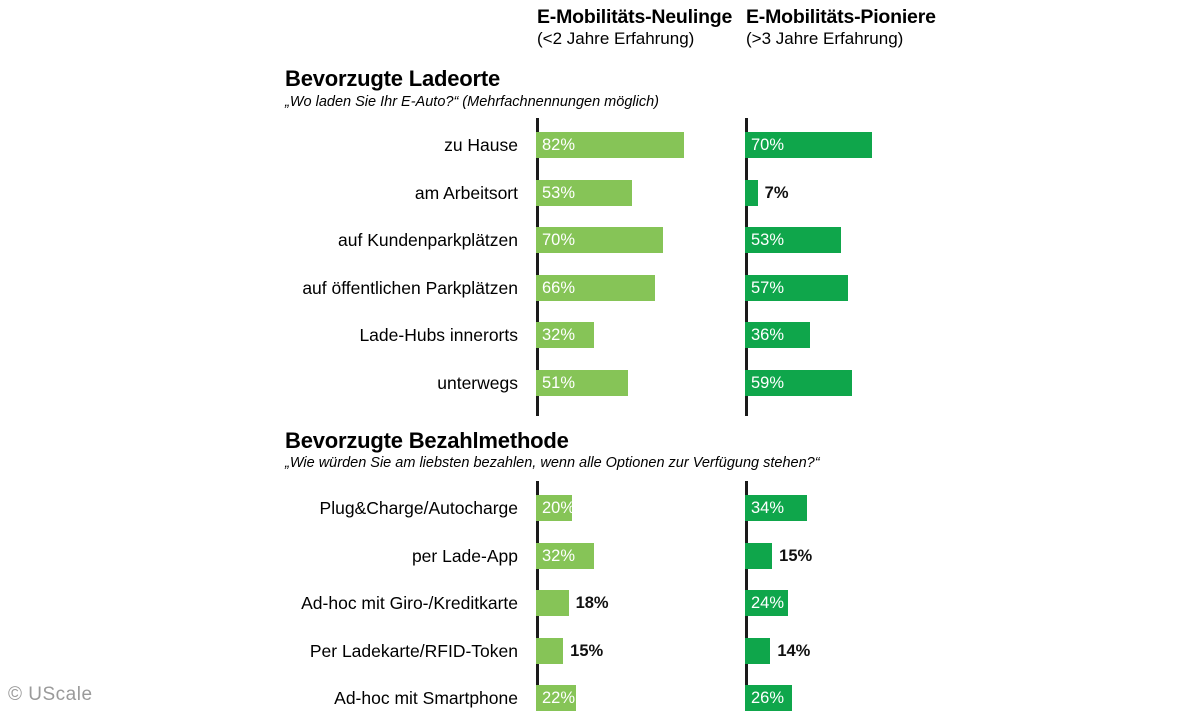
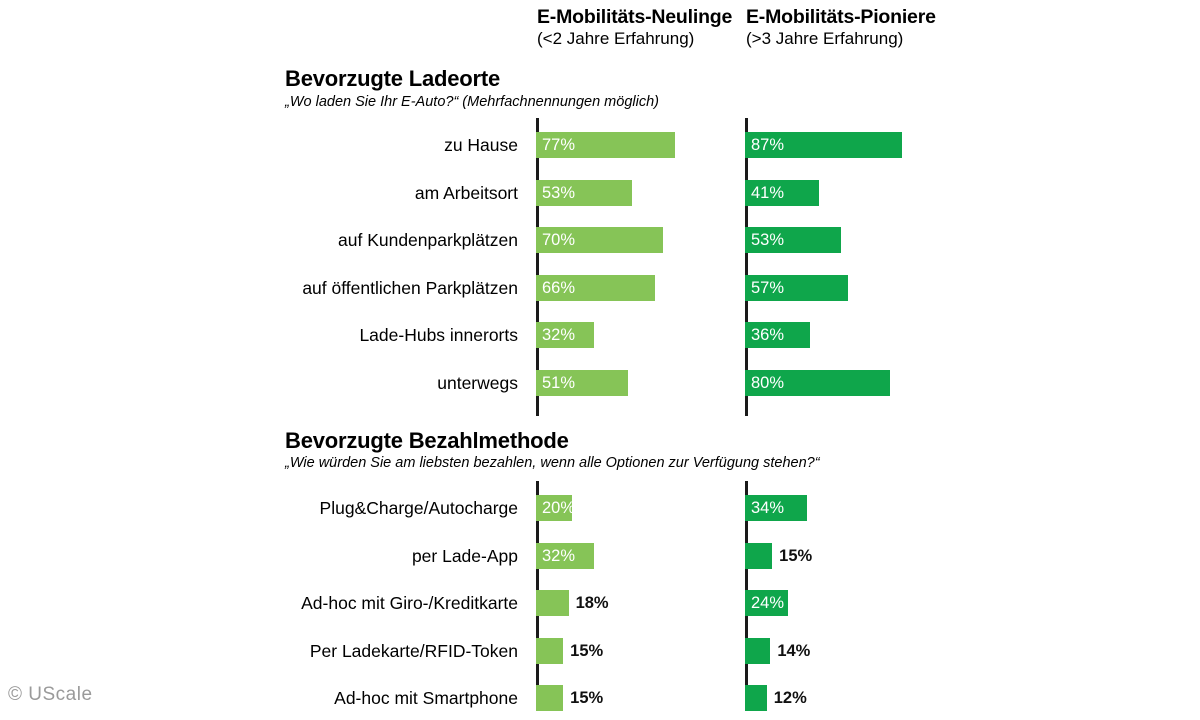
Bevorzugte Ladeorte/E-Mobilitäts-Neulinge/zu Hause: 82% -> 77%
Bevorzugte Ladeorte/E-Mobilitäts-Pioniere/zu Hause: 70% -> 87%
Bevorzugte Ladeorte/E-Mobilitäts-Pioniere/am Arbeitsort: 7% -> 41%
Bevorzugte Ladeorte/E-Mobilitäts-Pioniere/unterwegs: 59% -> 80%
Bevorzugte Bezahlmethode/E-Mobilitäts-Neulinge/Ad-hoc mit Smartphone: 22% -> 15%
Bevorzugte Bezahlmethode/E-Mobilitäts-Pioniere/Ad-hoc mit Smartphone: 26% -> 12%
